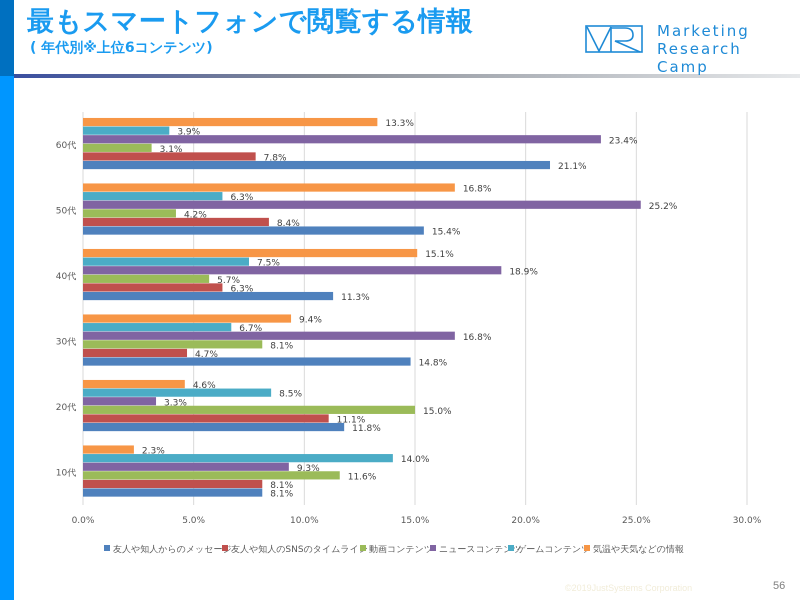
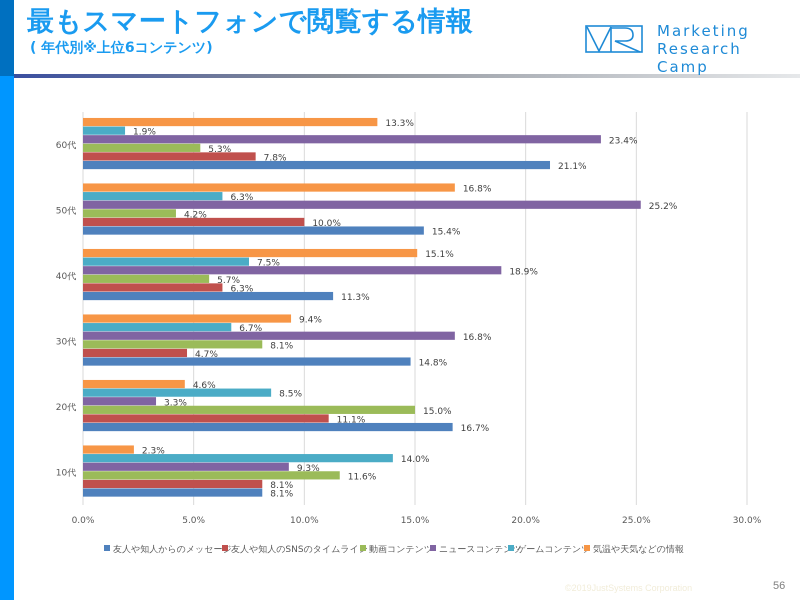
動画コンテンツ/60代: 3.1% -> 5.3%
ゲームコンテンツ/60代: 3.9% -> 1.9%
友人や知人のSNSのタイムライン/50代: 8.4% -> 10.0%
友人や知人からのメッセージ/20代: 11.8% -> 16.7%
